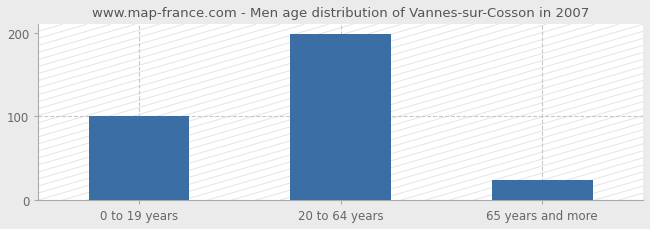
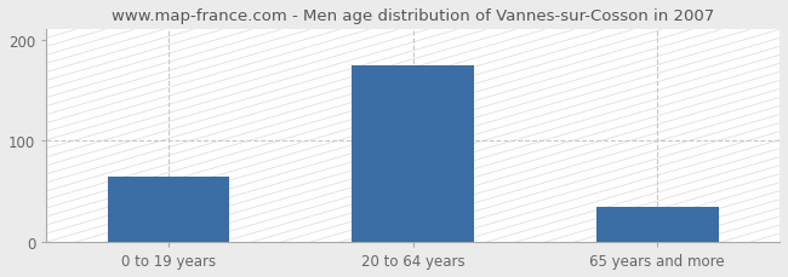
0 to 19 years: 100 -> 65
20 to 64 years: 198 -> 175
65 years and more: 24 -> 35
